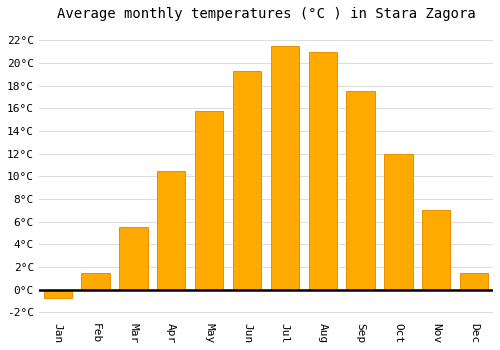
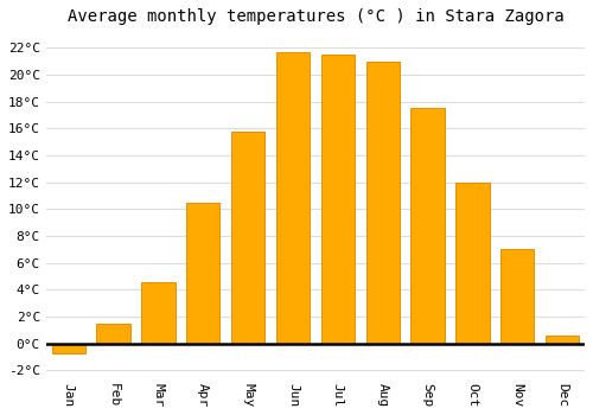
Mar: 5.5°C -> 4.6°C
Jun: 19.3°C -> 21.7°C
Dec: 1.5°C -> 0.6°C
